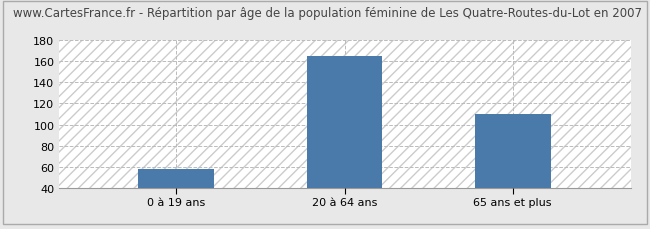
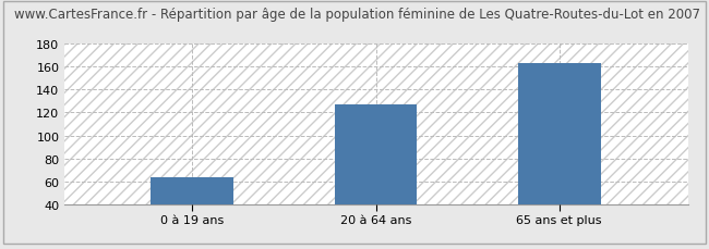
0 à 19 ans: 58 -> 63
20 à 64 ans: 165 -> 127
65 ans et plus: 110 -> 163
